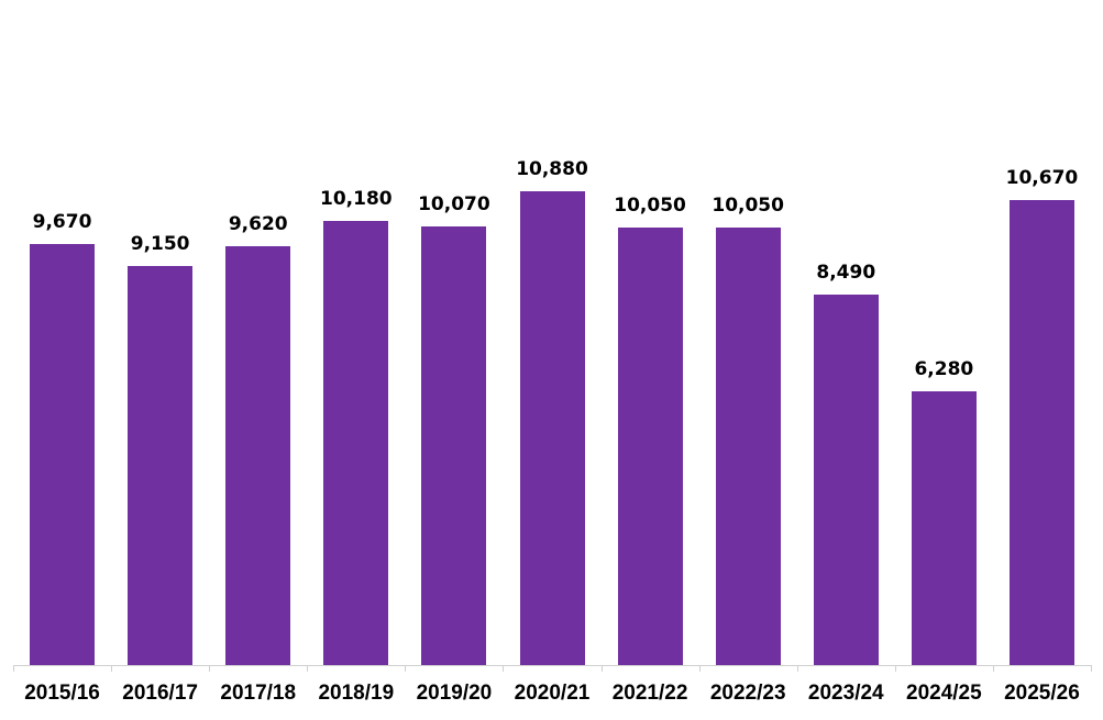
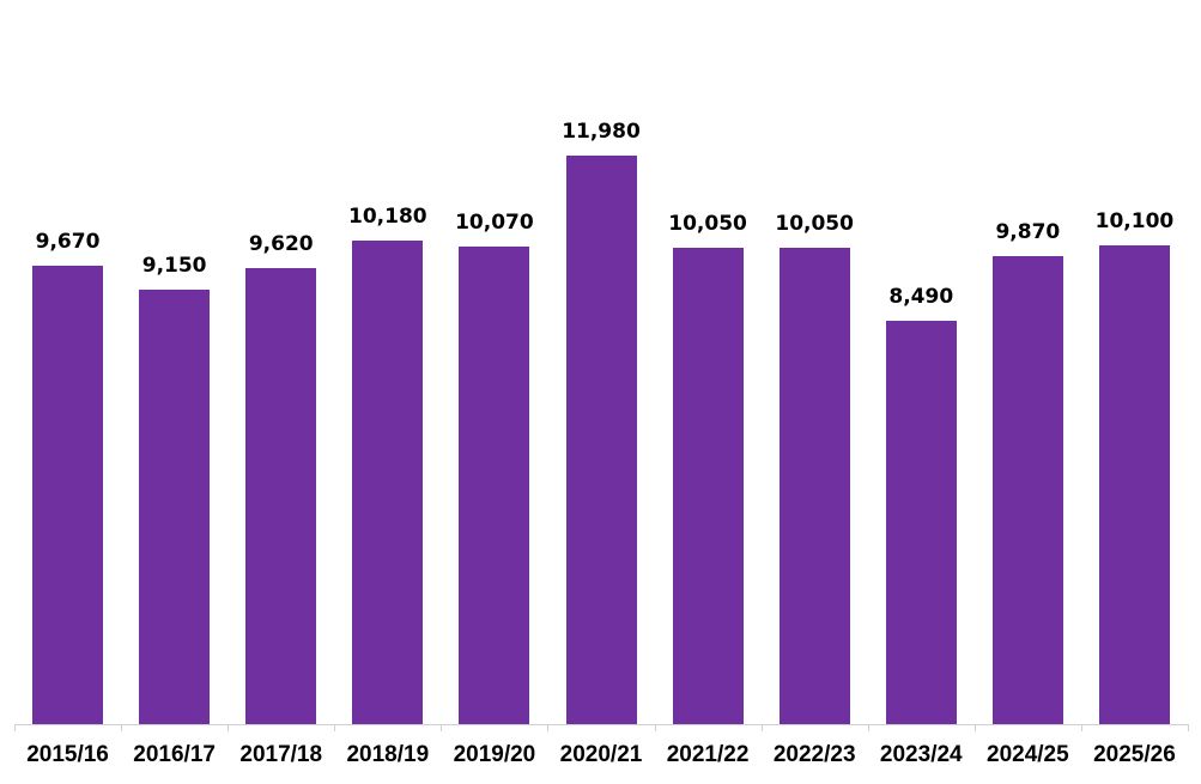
2020/21: 10,880 -> 11,980
2024/25: 6,280 -> 9,870
2025/26: 10,670 -> 10,100
